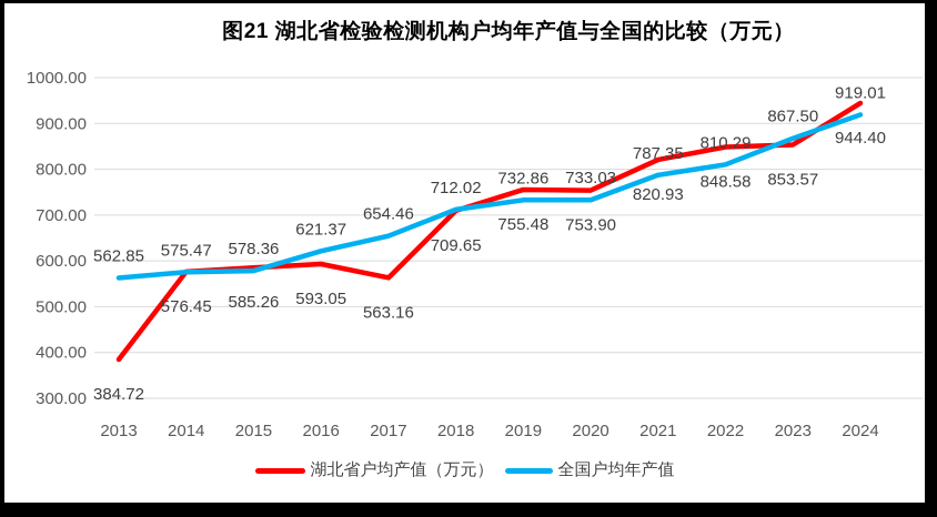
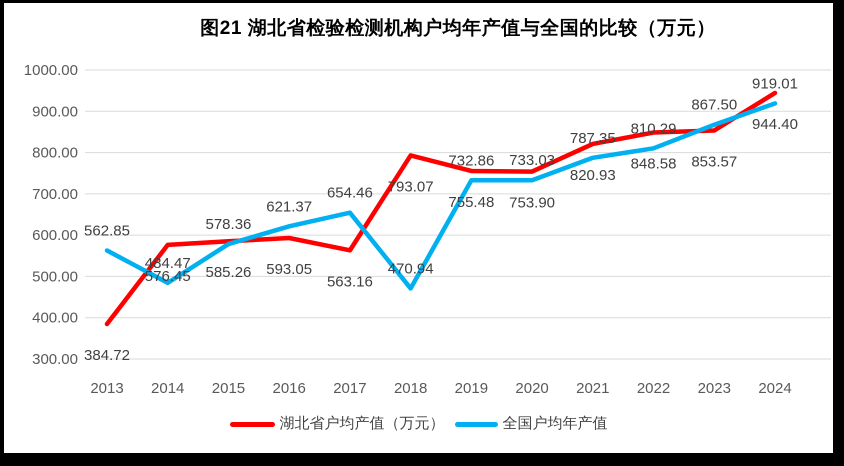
全国户均年产值/2014: 575.47 -> 484.47
湖北省户均产值（万元）/2018: 709.65 -> 793.07
全国户均年产值/2018: 712.02 -> 470.94
